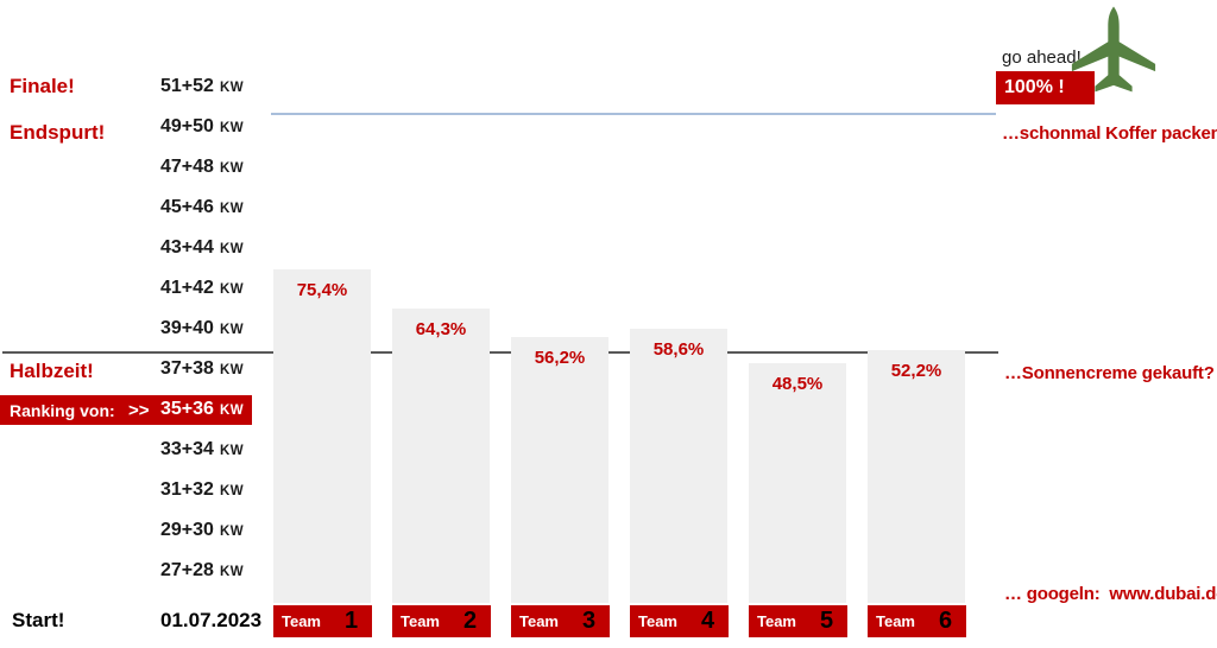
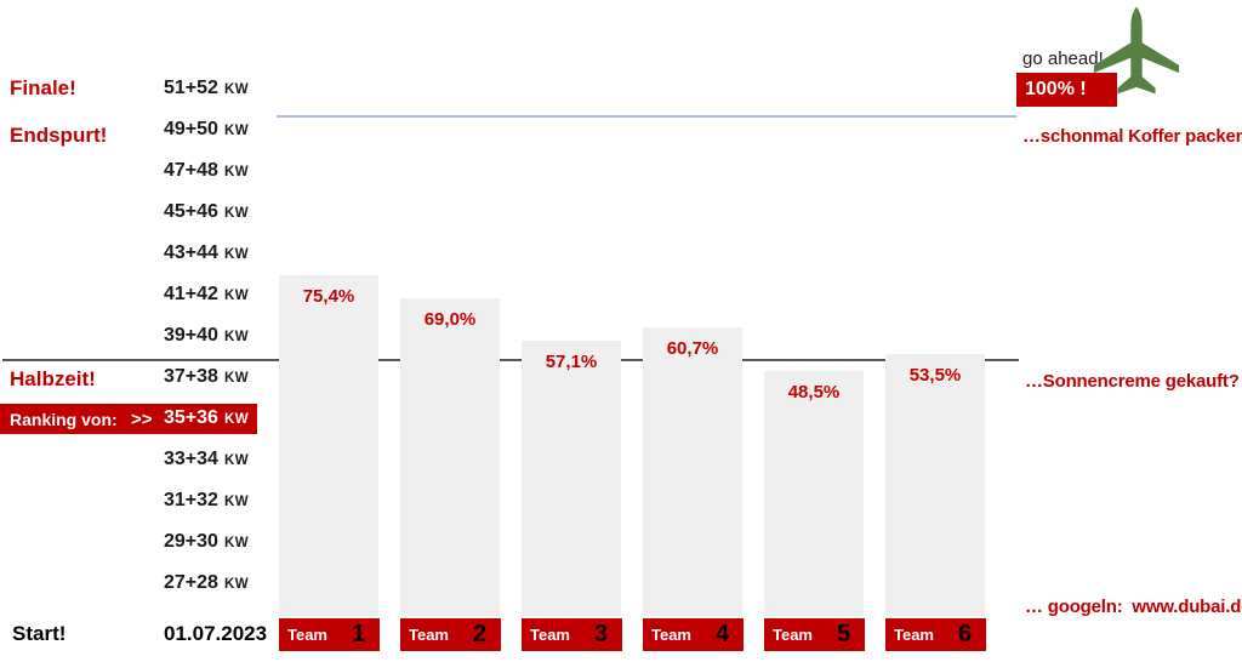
Team 2: 64,3% -> 69,0%
Team 3: 56,2% -> 57,1%
Team 4: 58,6% -> 60,7%
Team 6: 52,2% -> 53,5%
